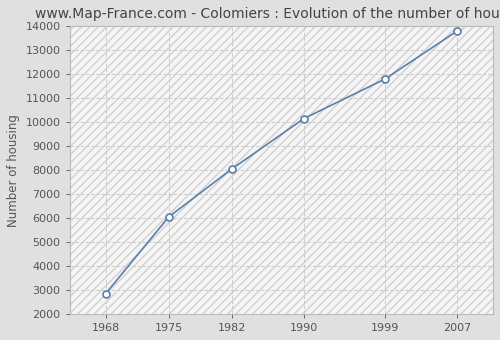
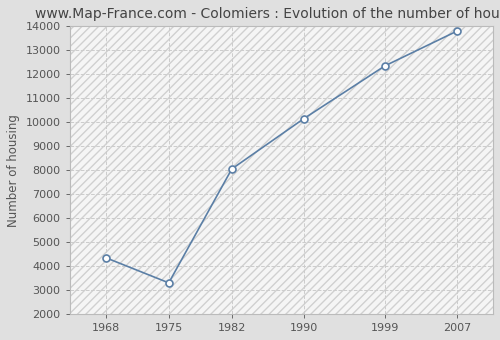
1968: 2850 -> 4350
1975: 6050 -> 3300
1999: 11800 -> 12350
